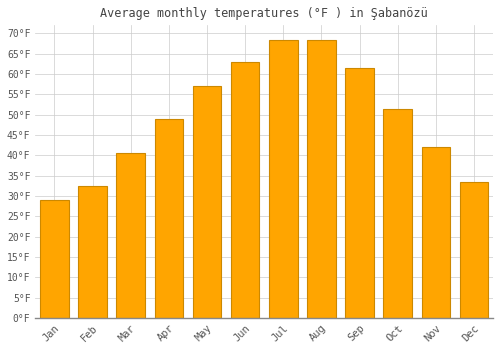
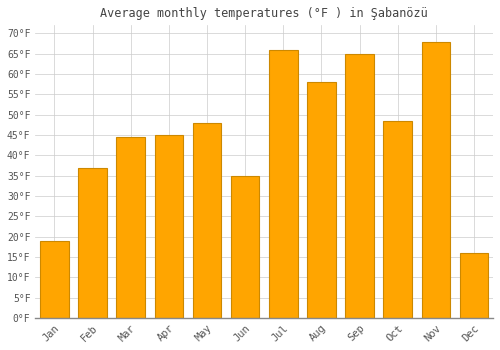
Jan: 29.0°F -> 19.0°F
Feb: 32.5°F -> 37.0°F
Mar: 40.5°F -> 44.5°F
Apr: 49.0°F -> 45.0°F
May: 57.0°F -> 48.0°F
Jun: 63.0°F -> 35.0°F
Jul: 68.5°F -> 66.0°F
Aug: 68.5°F -> 58.0°F
Sep: 61.5°F -> 65.0°F
Oct: 51.5°F -> 48.5°F
Nov: 42.0°F -> 68.0°F
Dec: 33.5°F -> 16.0°F
